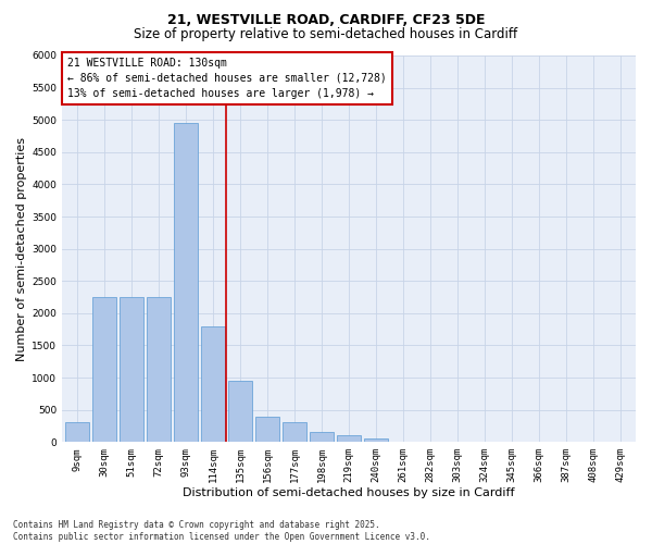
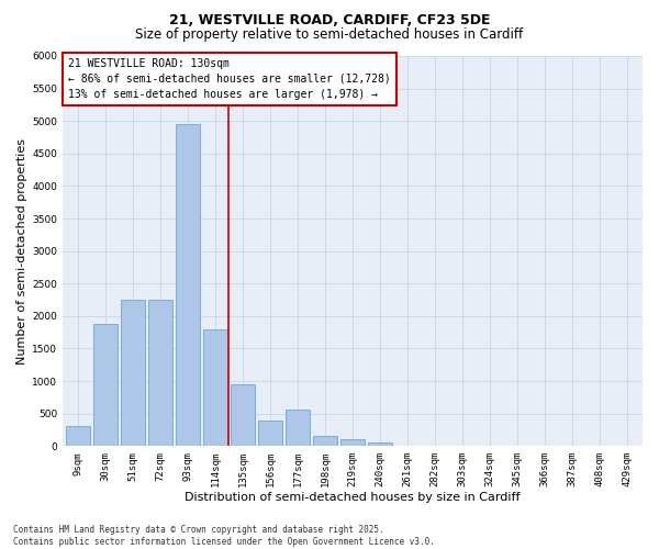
30sqm: 2250 -> 1880
177sqm: 300 -> 560
